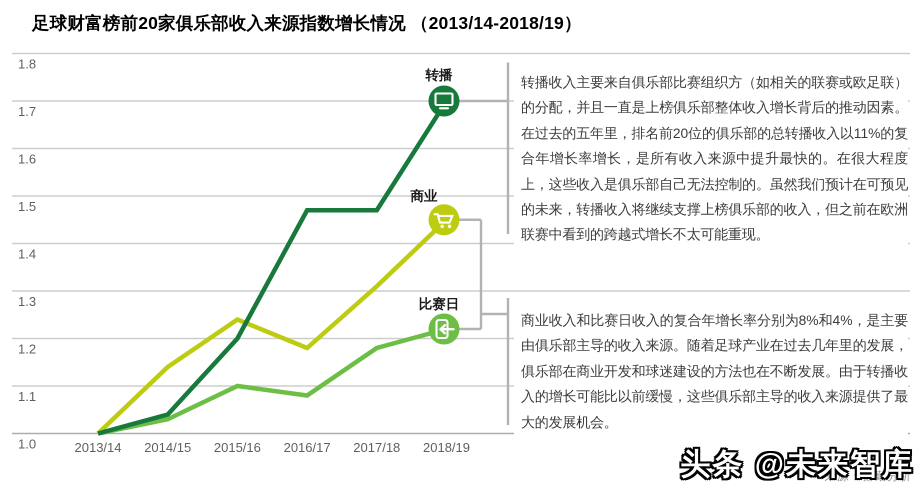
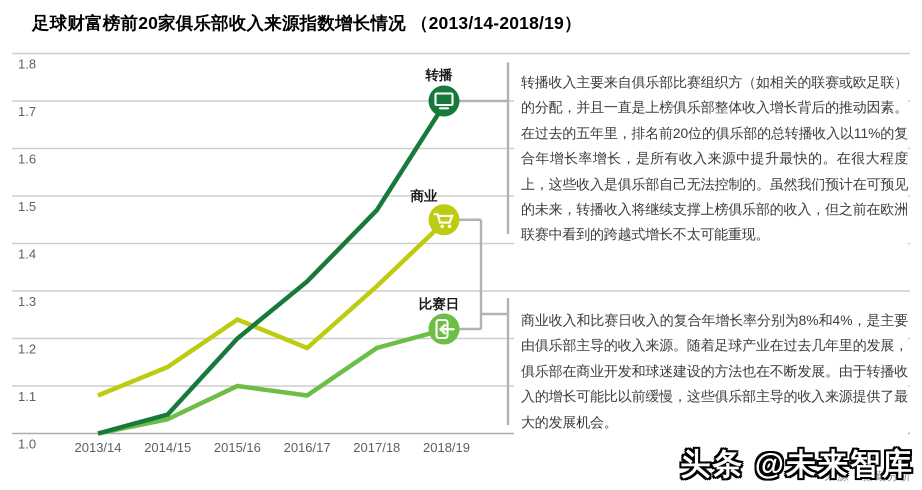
商业/2013/14: 1.00 -> 1.08
转播/2016/17: 1.47 -> 1.32
